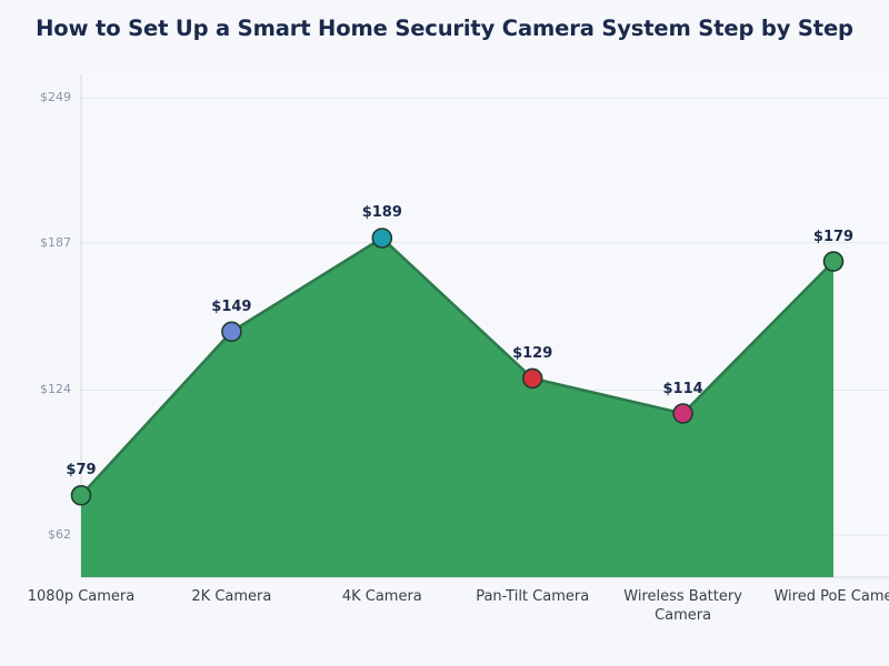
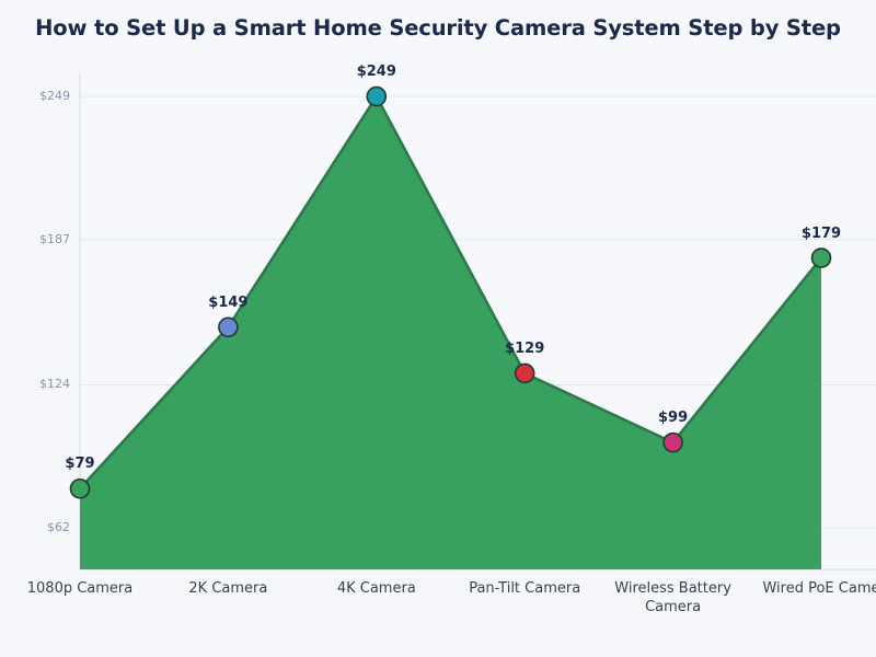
4K Camera: $189 -> $249
Wireless Battery Camera: $114 -> $99
